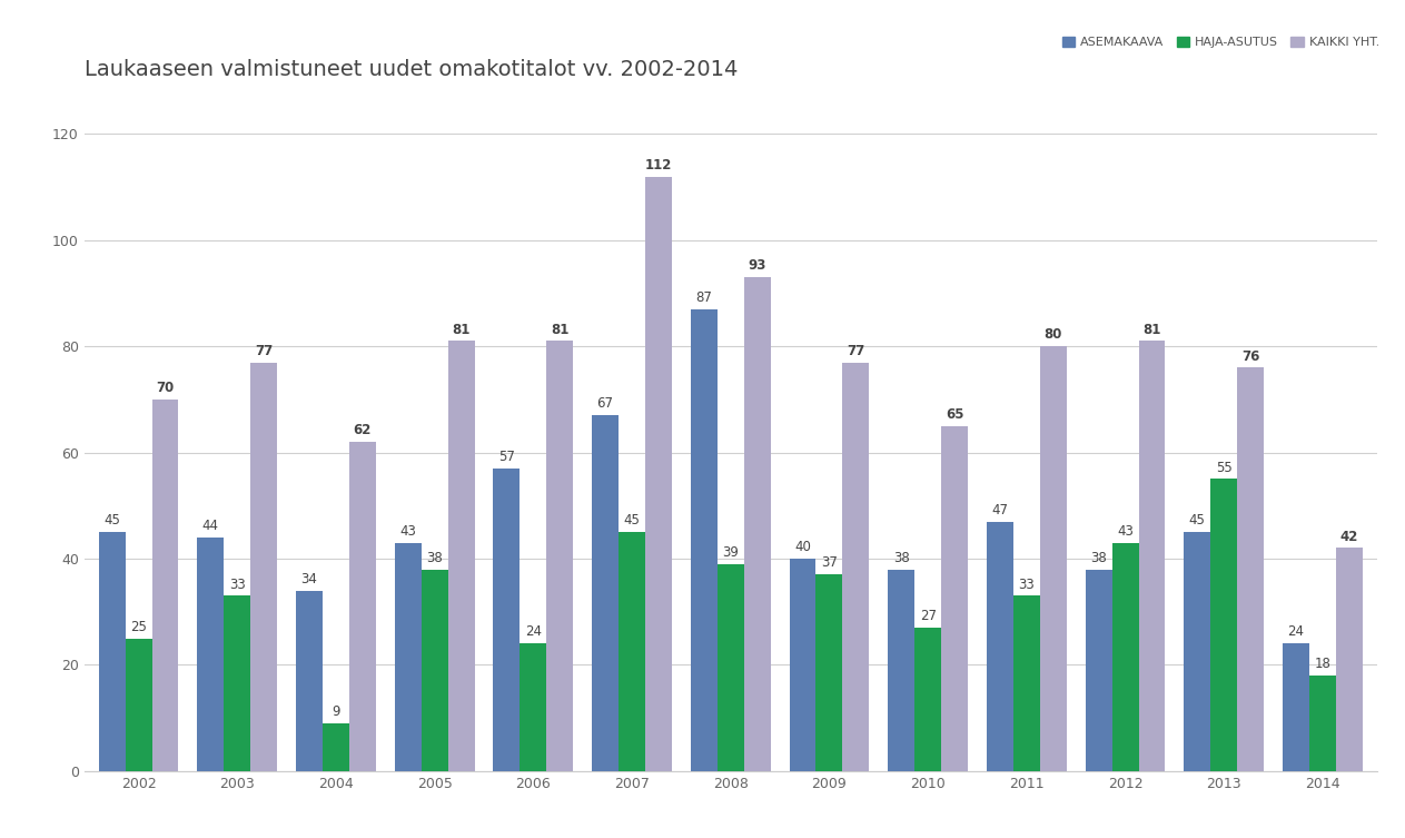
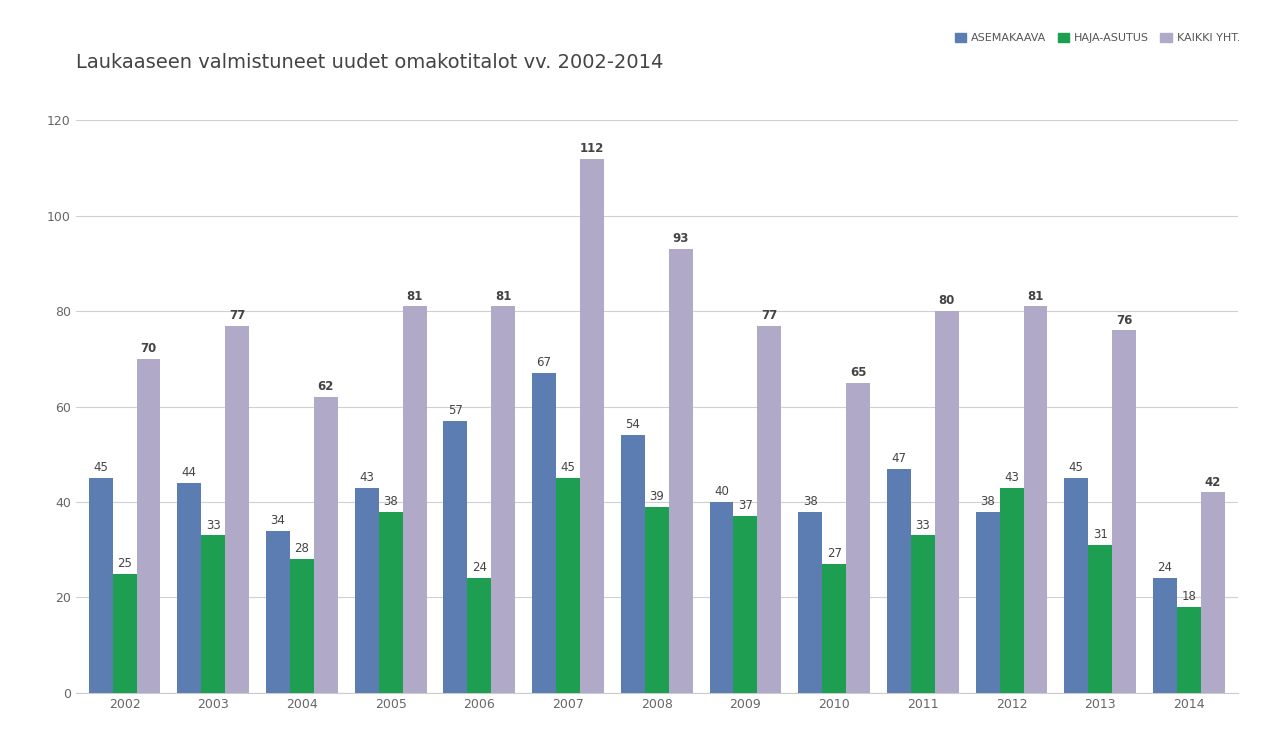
HAJA-ASUTUS/2004: 9 -> 28
ASEMAKAAVA/2008: 87 -> 54
HAJA-ASUTUS/2013: 55 -> 31
